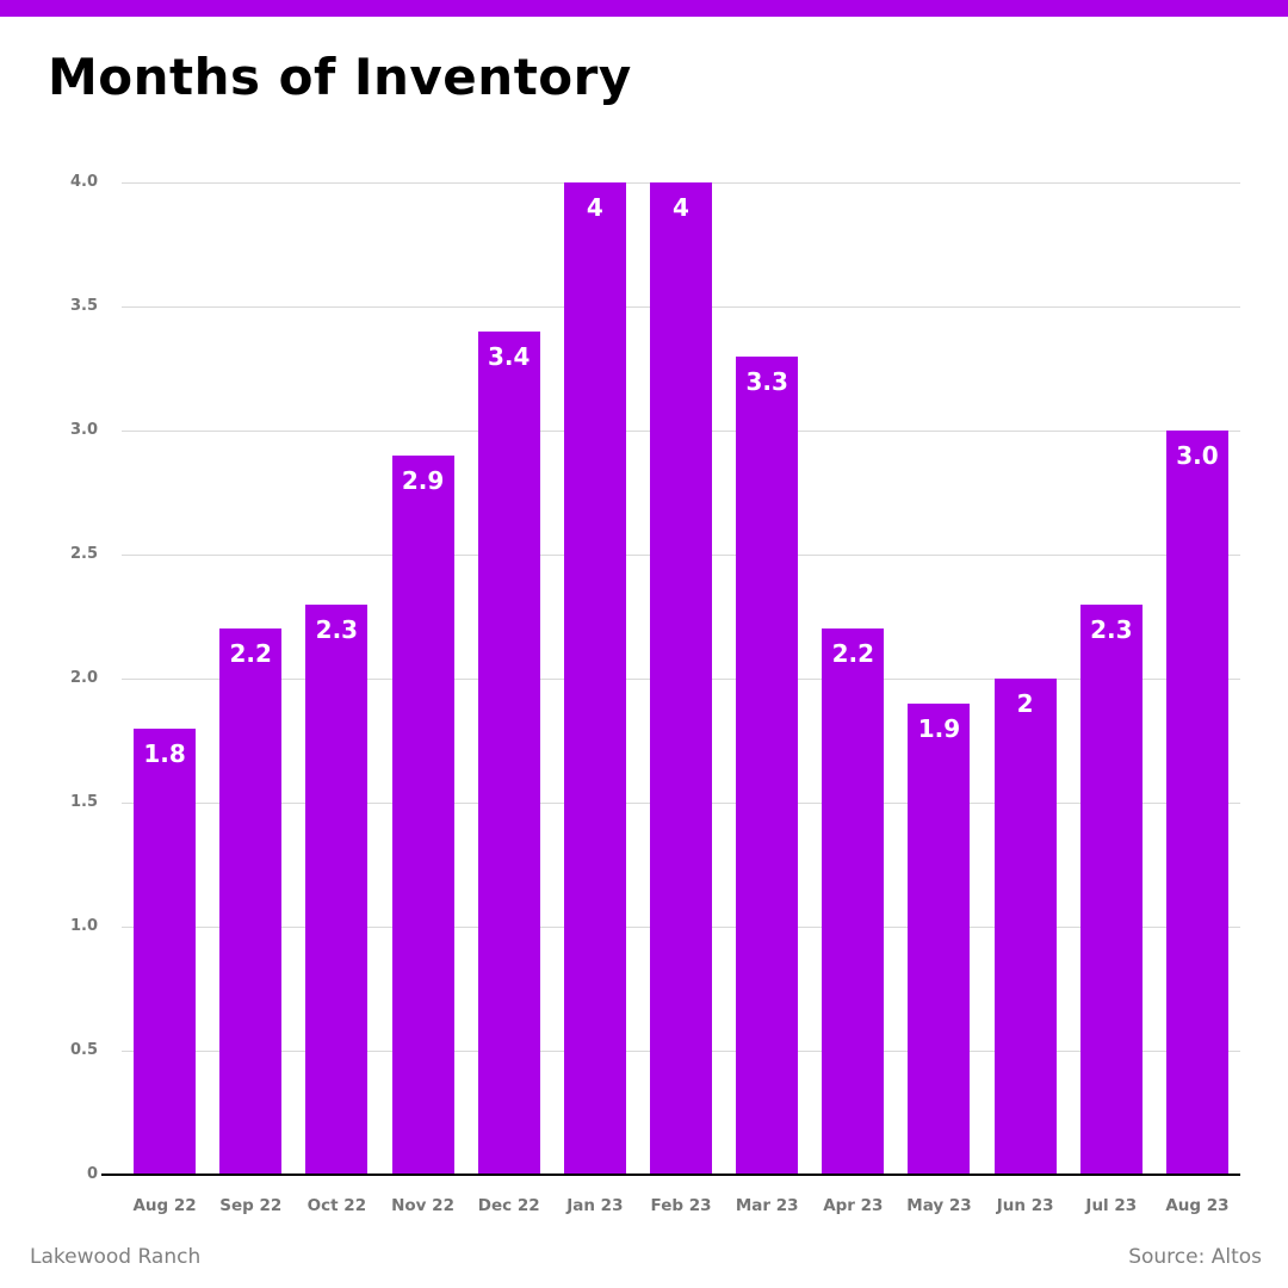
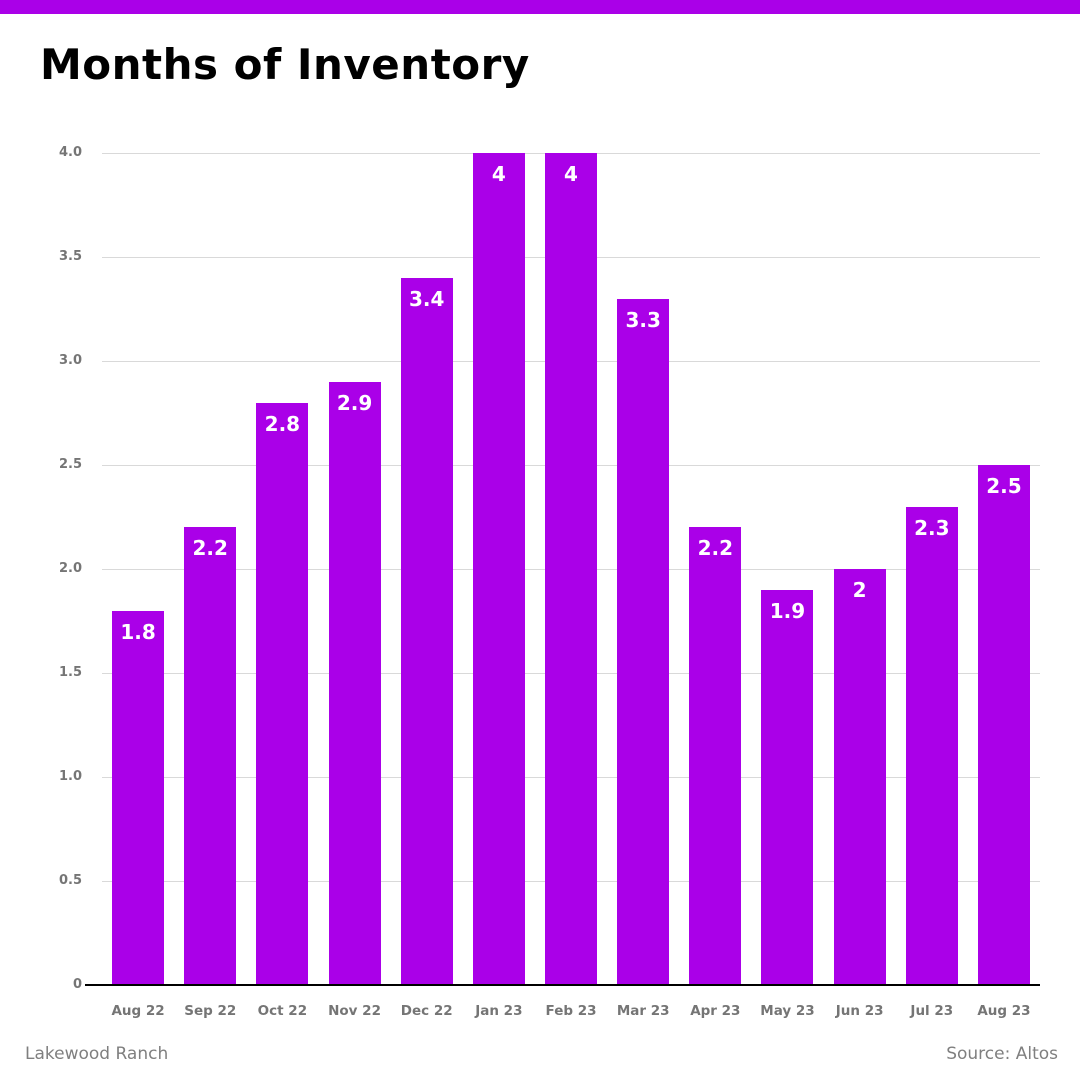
Oct 22: 2.3 -> 2.8
Aug 23: 3.0 -> 2.5
